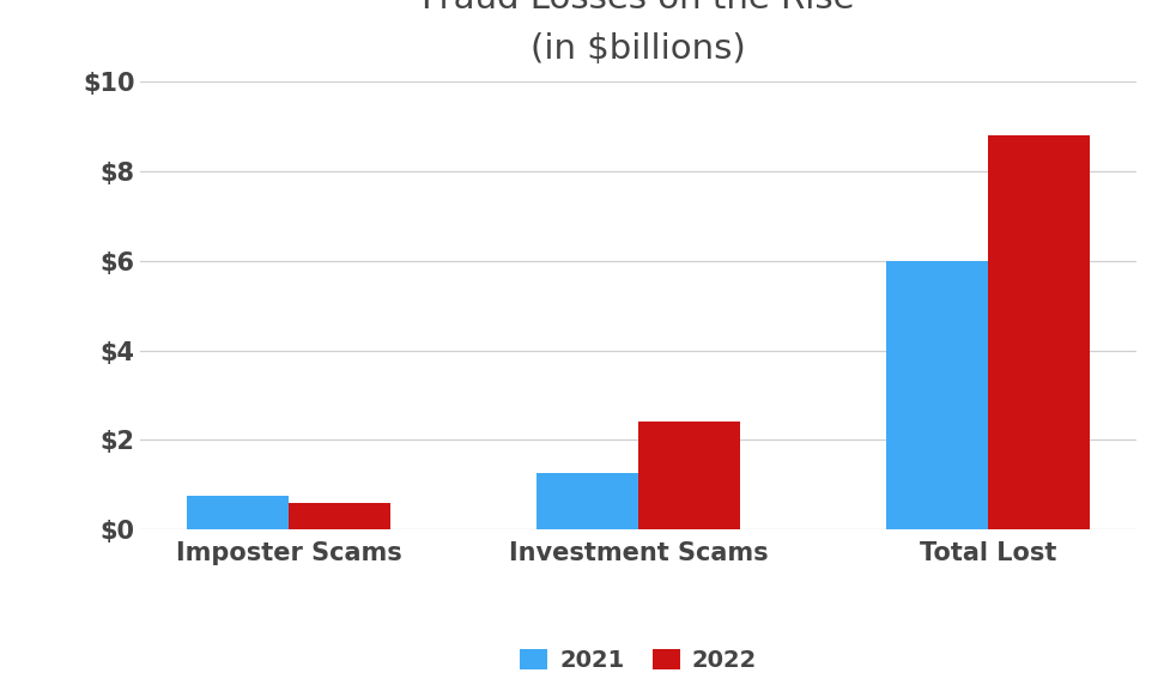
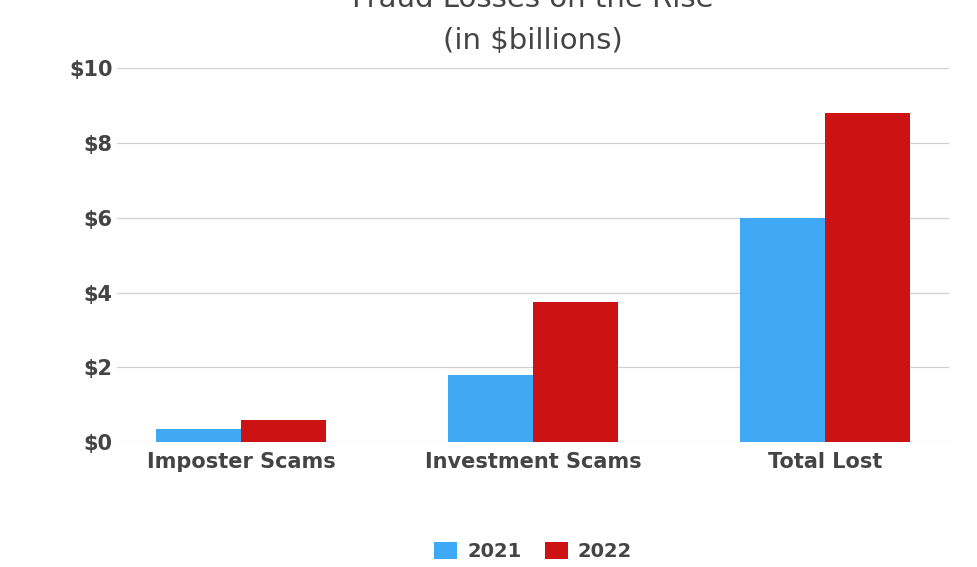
2021/Imposter Scams: $0.75 -> $0.35
2021/Investment Scams: $1.25 -> $1.80
2022/Investment Scams: $2.40 -> $3.75
